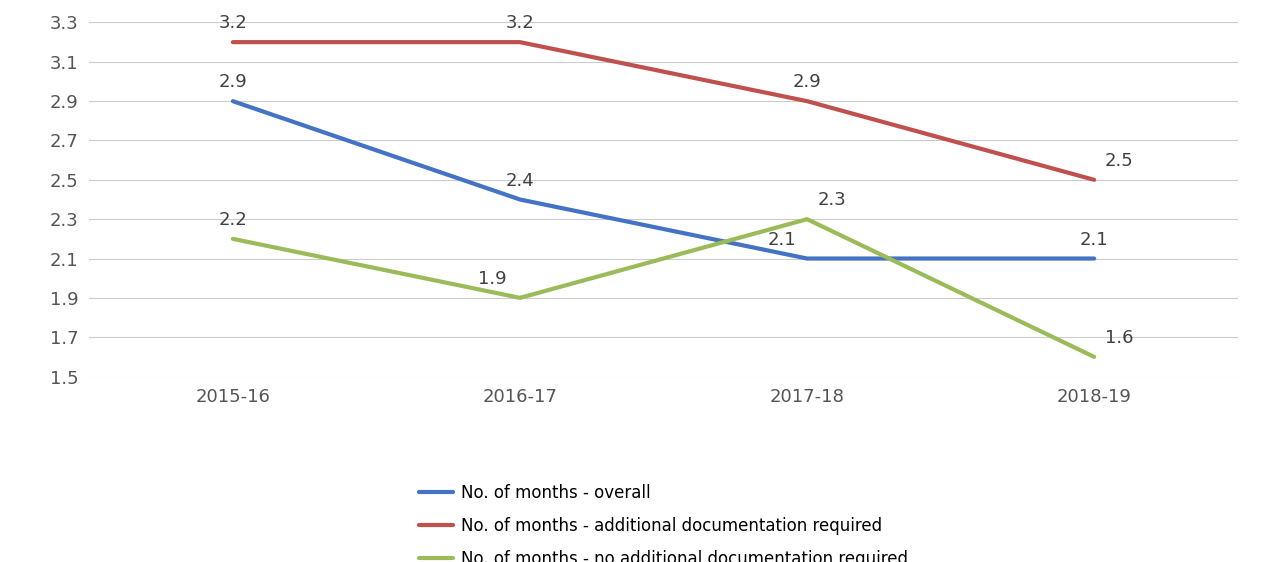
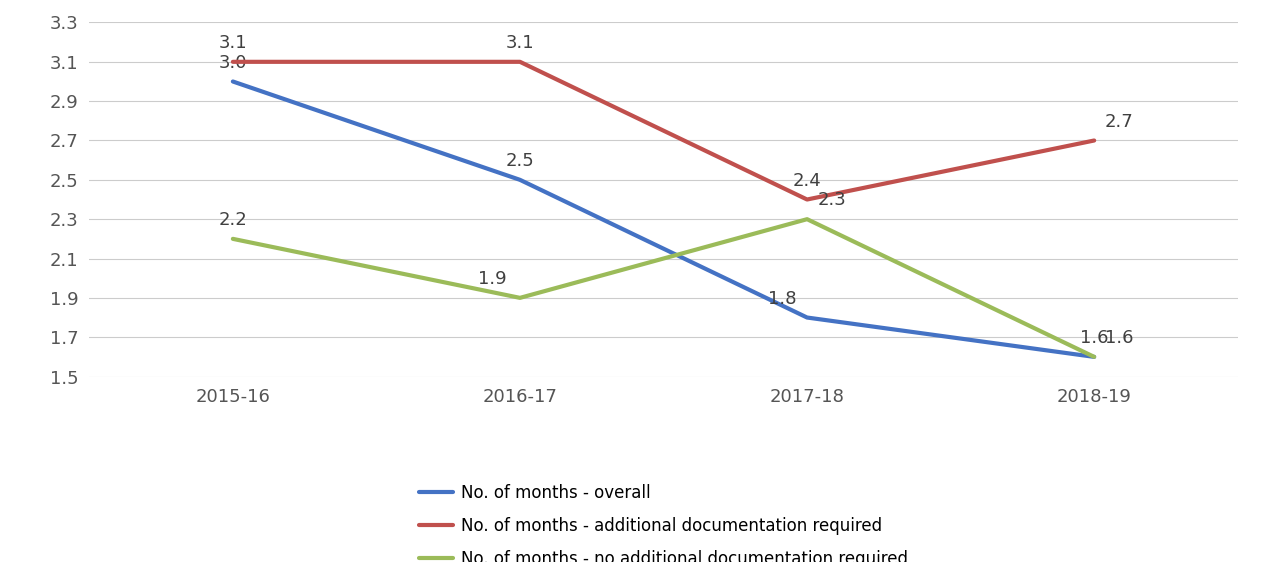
No. of months - overall/2015-16: 2.9 -> 3.0
No. of months - additional documentation required/2015-16: 3.2 -> 3.1
No. of months - overall/2016-17: 2.4 -> 2.5
No. of months - additional documentation required/2016-17: 3.2 -> 3.1
No. of months - overall/2017-18: 2.1 -> 1.8
No. of months - additional documentation required/2017-18: 2.9 -> 2.4
No. of months - overall/2018-19: 2.1 -> 1.6
No. of months - additional documentation required/2018-19: 2.5 -> 2.7
